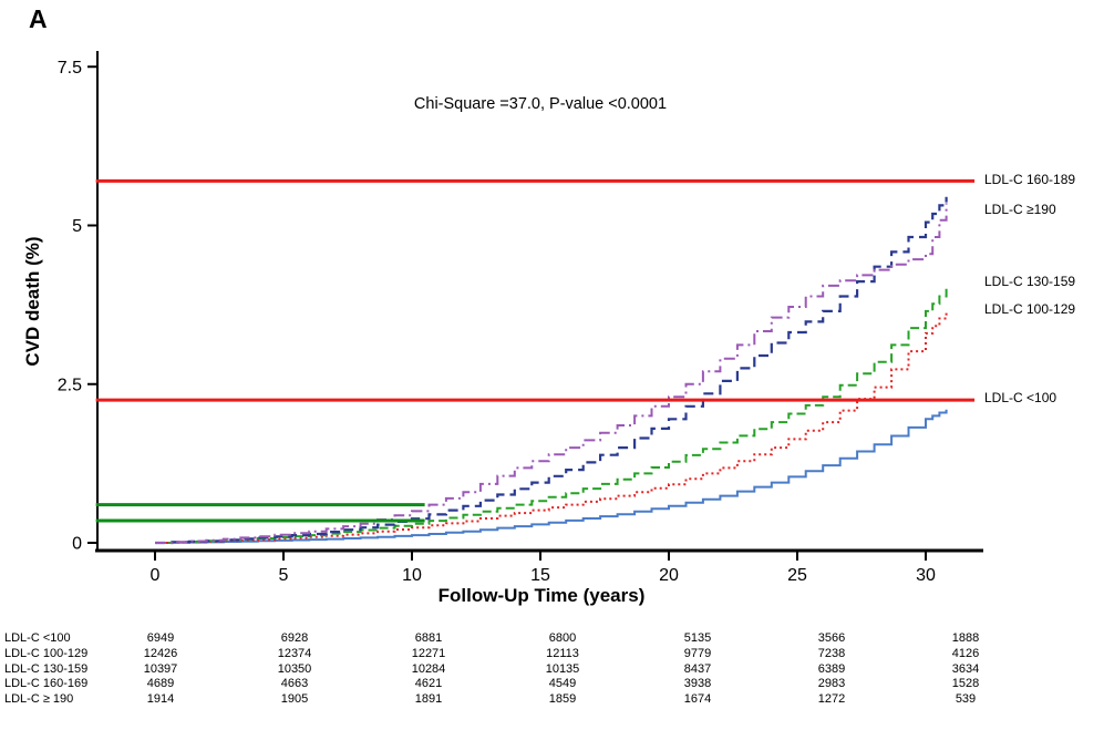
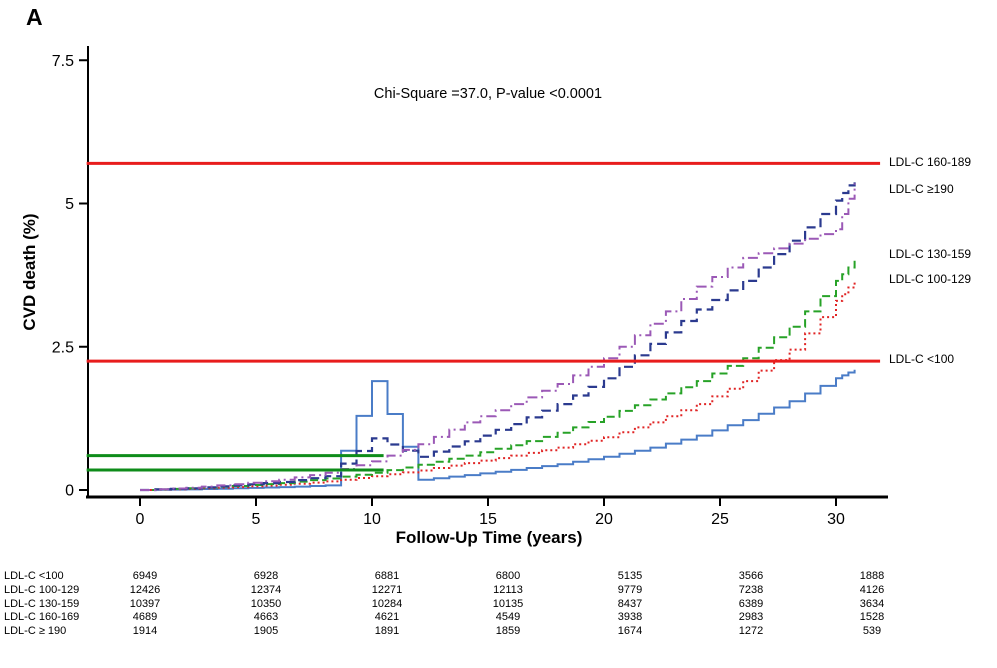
LDL-C <100/10: 0.1 -> 1.9
LDL-C 160-189/10: 0.4 -> 0.9
